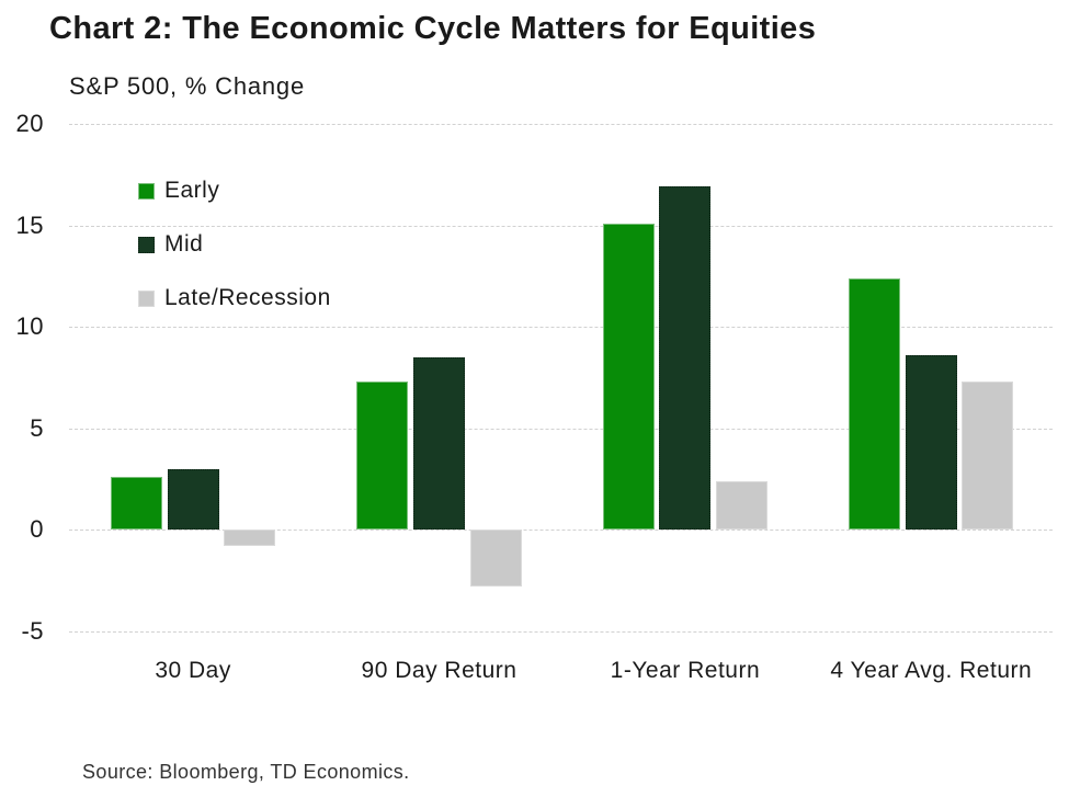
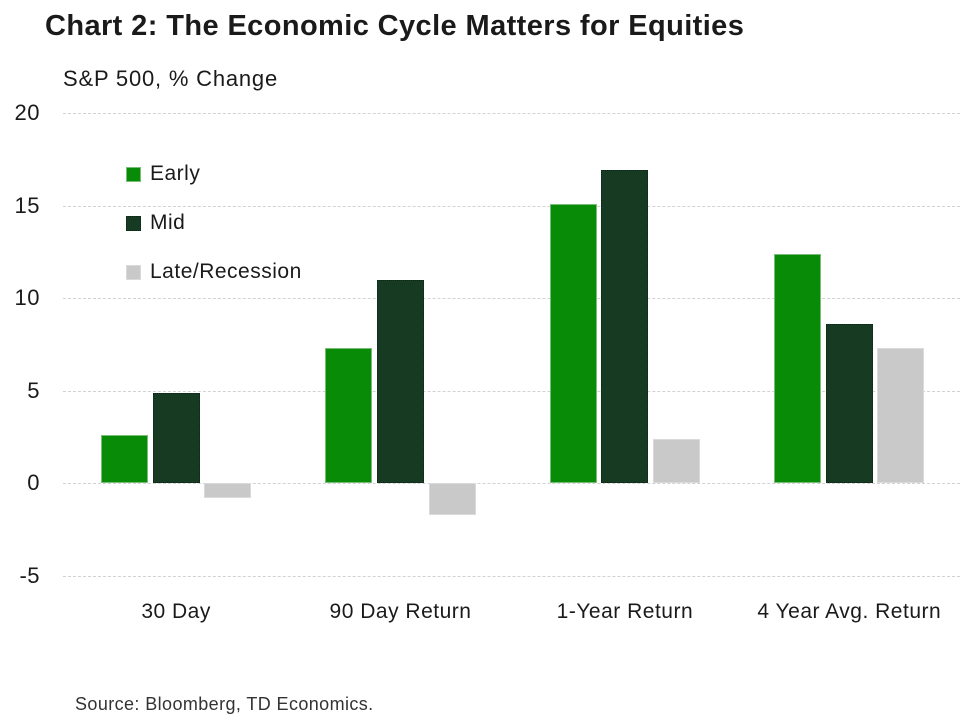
Mid/30 Day: 3.0 -> 4.9
Mid/90 Day Return: 8.5 -> 11.0
Late/Recession/90 Day Return: -2.8 -> -1.7
